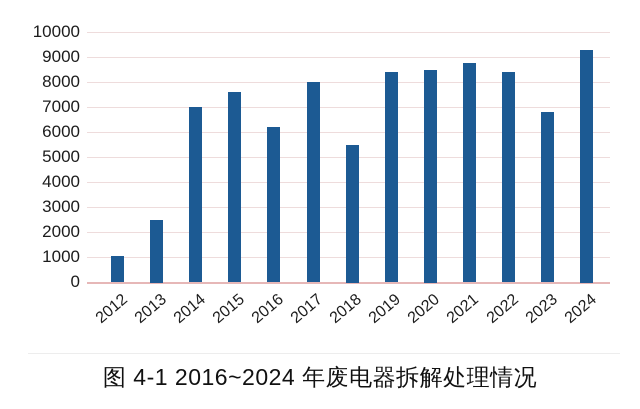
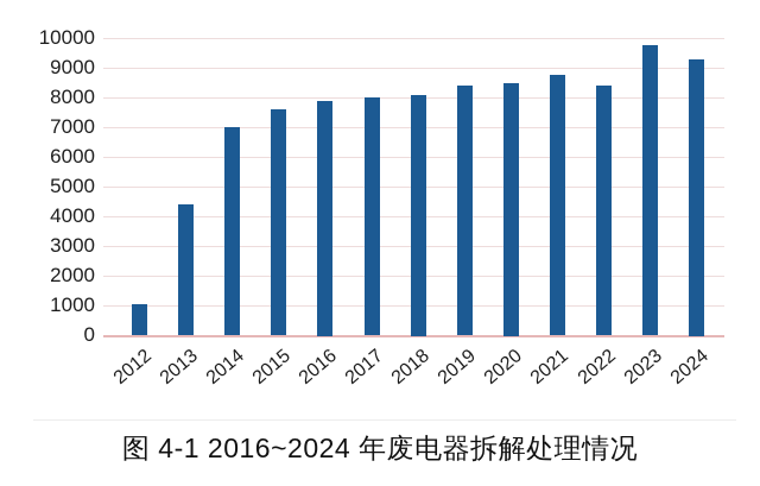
2013: 2500 -> 4400
2016: 6200 -> 7900
2018: 5500 -> 8100
2023: 6800 -> 9800
